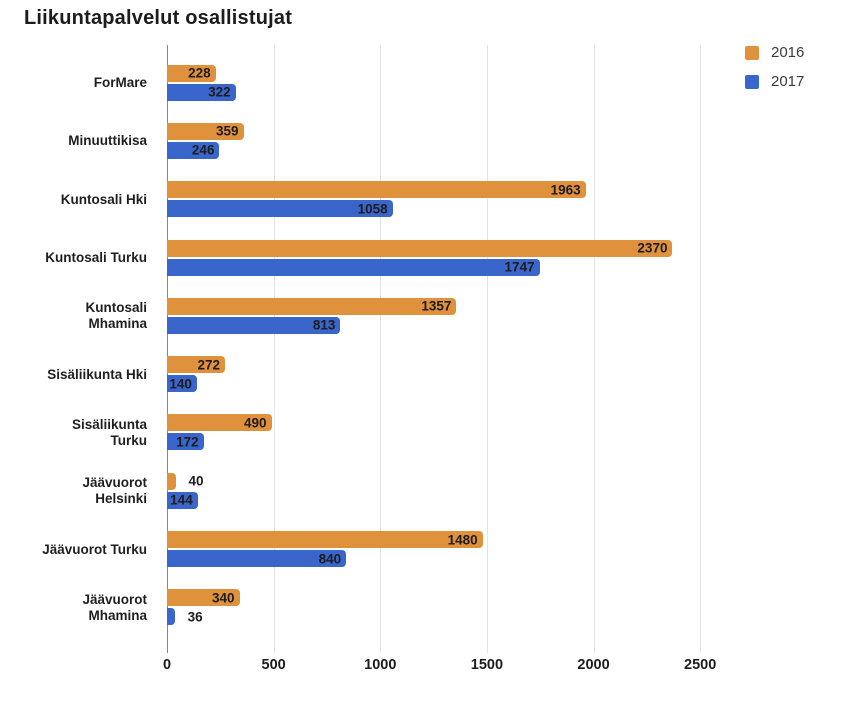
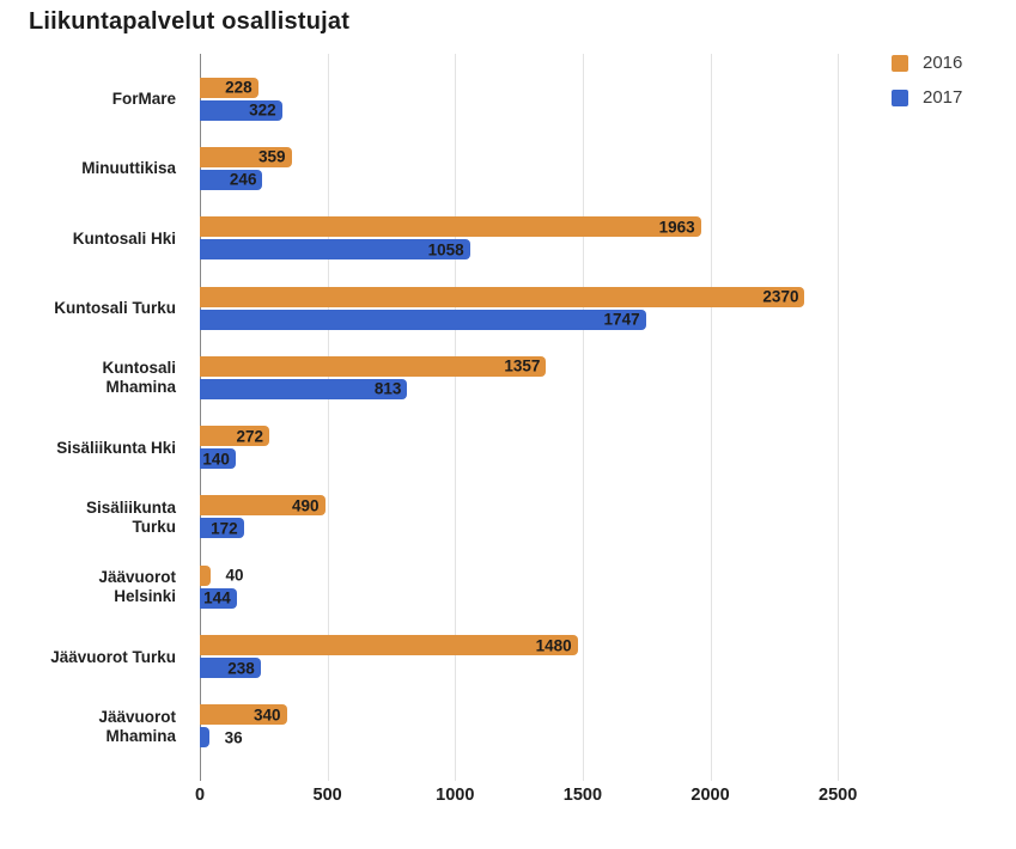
2017/Jäävuorot Turku: 840 -> 238
